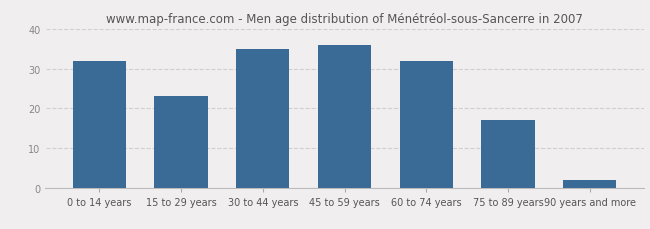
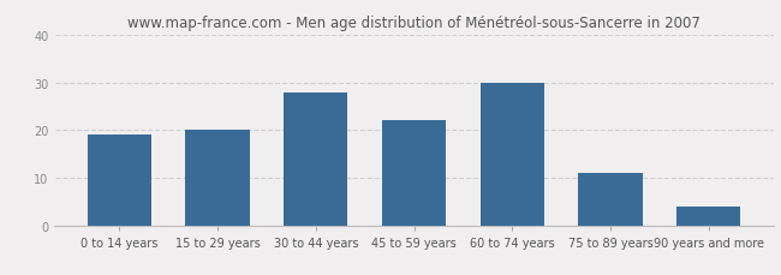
0 to 14 years: 32 -> 19
15 to 29 years: 23 -> 20
30 to 44 years: 35 -> 28
45 to 59 years: 36 -> 22
60 to 74 years: 32 -> 30
75 to 89 years: 17 -> 11
90 years and more: 2 -> 4
